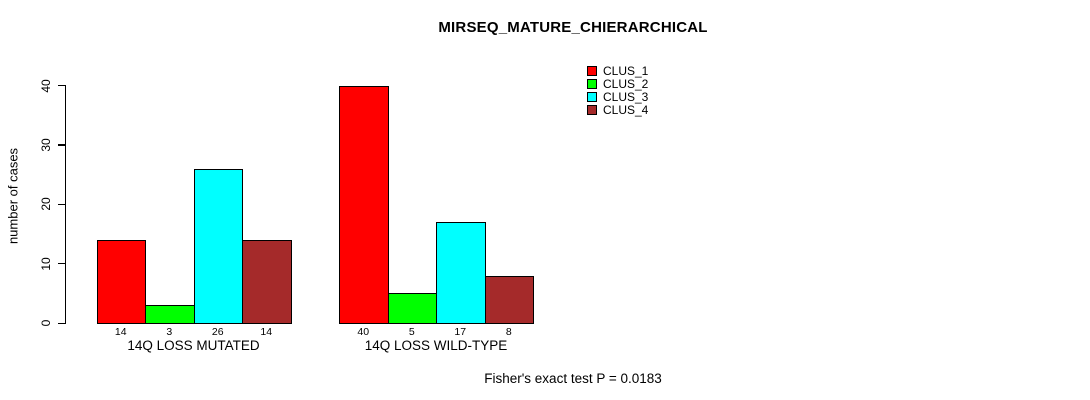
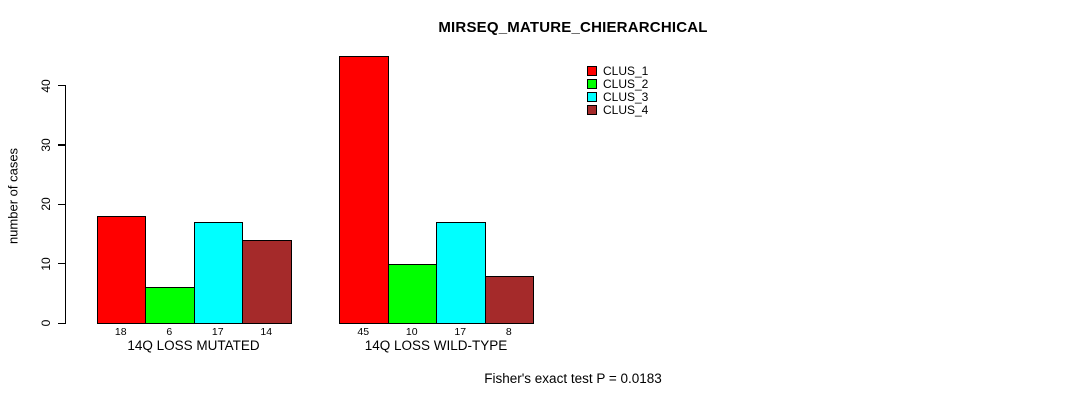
CLUS_1/14Q LOSS MUTATED: 14 -> 18
CLUS_2/14Q LOSS MUTATED: 3 -> 6
CLUS_3/14Q LOSS MUTATED: 26 -> 17
CLUS_1/14Q LOSS WILD-TYPE: 40 -> 45
CLUS_2/14Q LOSS WILD-TYPE: 5 -> 10
